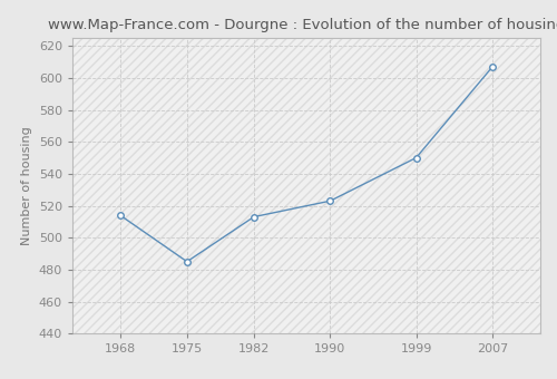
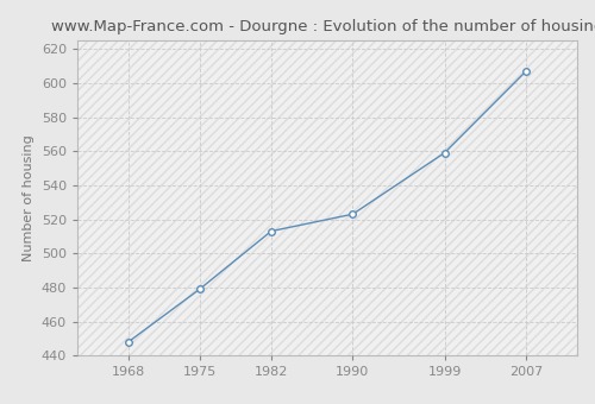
1968: 514 -> 448
1975: 485 -> 479
1999: 550 -> 559
